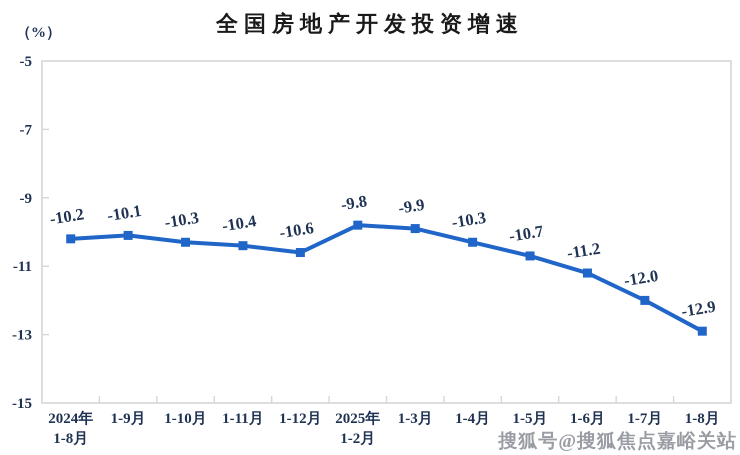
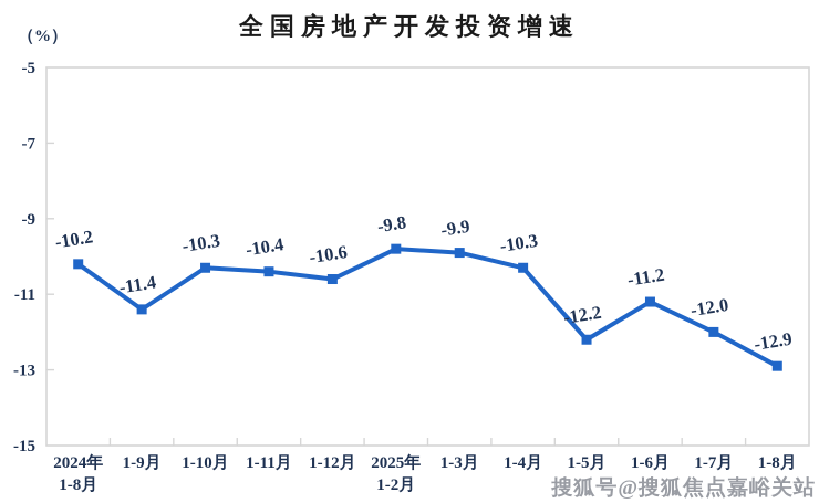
1-9月: -10.1 -> -11.4
1-5月: -10.7 -> -12.2
